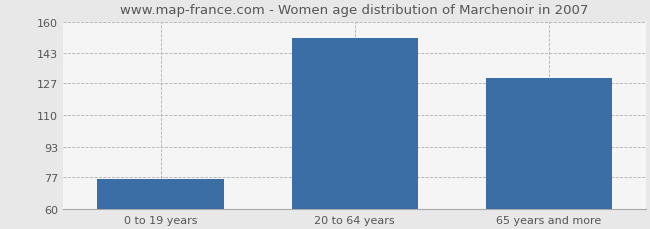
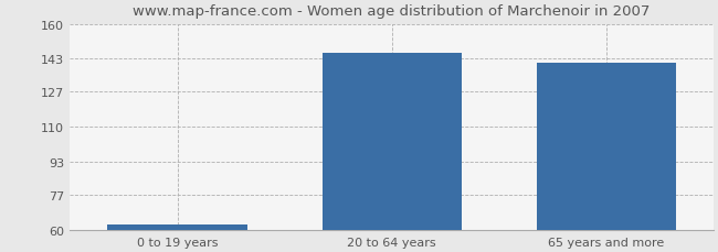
0 to 19 years: 76 -> 63
20 to 64 years: 151 -> 146
65 years and more: 130 -> 141
